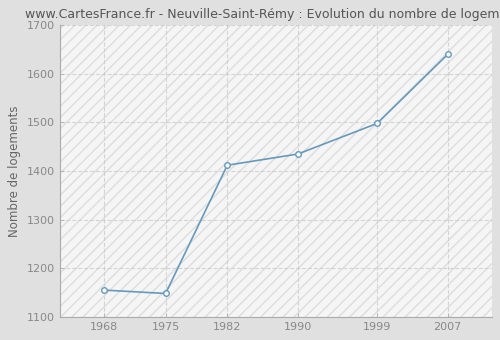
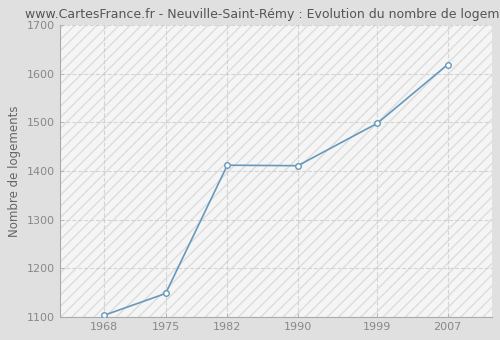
1968: 1155 -> 1103
1990: 1435 -> 1411
2007: 1640 -> 1619
